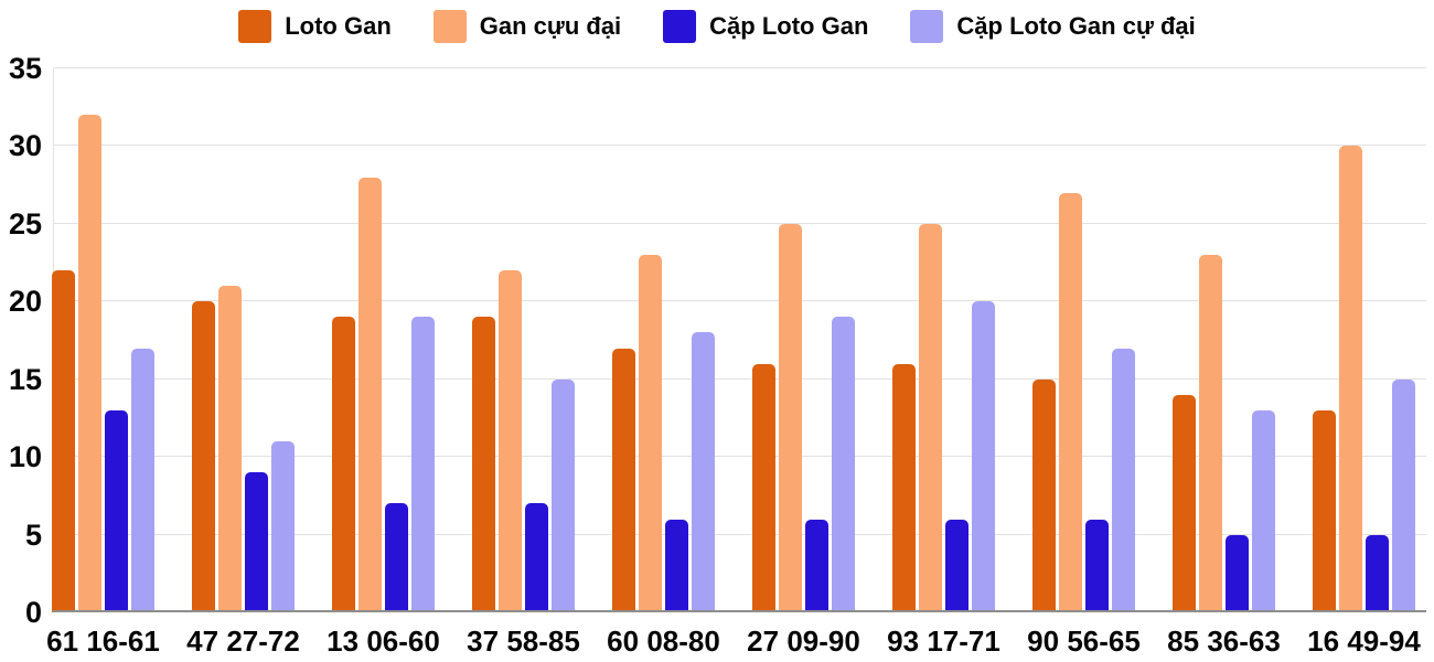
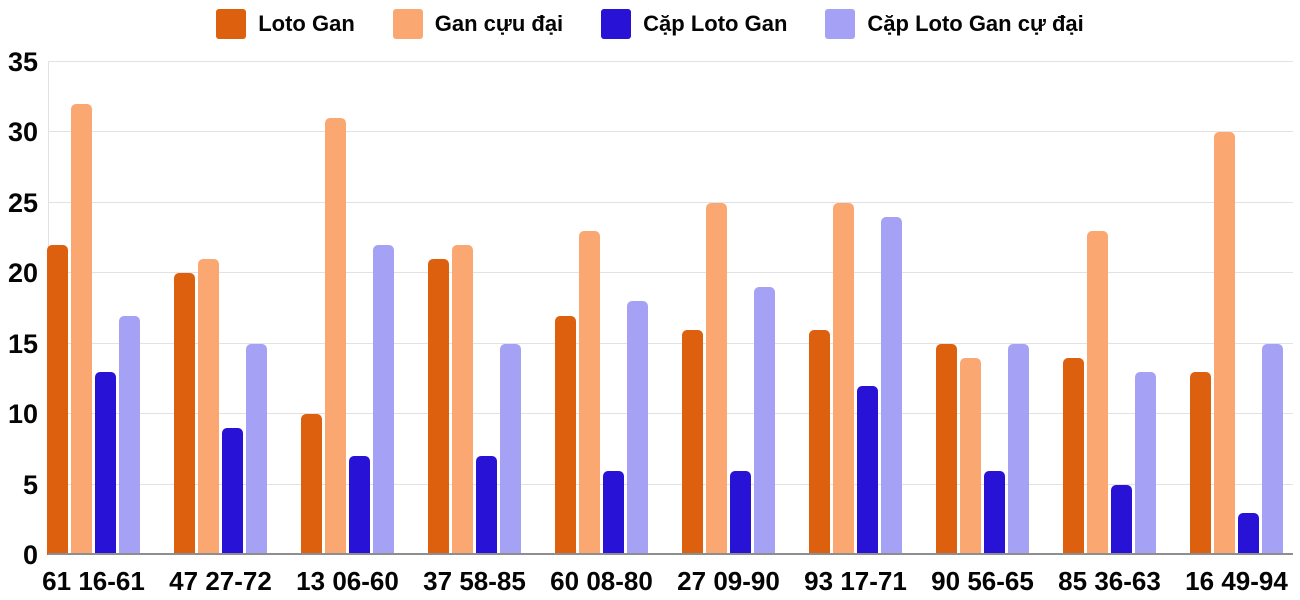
Cặp Loto Gan cự đại/47 27-72: 11 -> 15
Loto Gan/13 06-60: 19 -> 10
Gan cựu đại/13 06-60: 28 -> 31
Cặp Loto Gan cự đại/13 06-60: 19 -> 22
Loto Gan/37 58-85: 19 -> 21
Cặp Loto Gan/93 17-71: 6 -> 12
Cặp Loto Gan cự đại/93 17-71: 20 -> 24
Gan cựu đại/90 56-65: 27 -> 14
Cặp Loto Gan cự đại/90 56-65: 17 -> 15
Cặp Loto Gan/16 49-94: 5 -> 3
